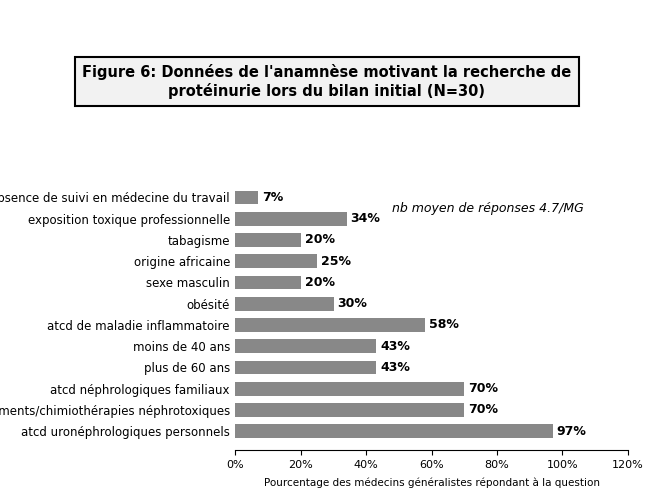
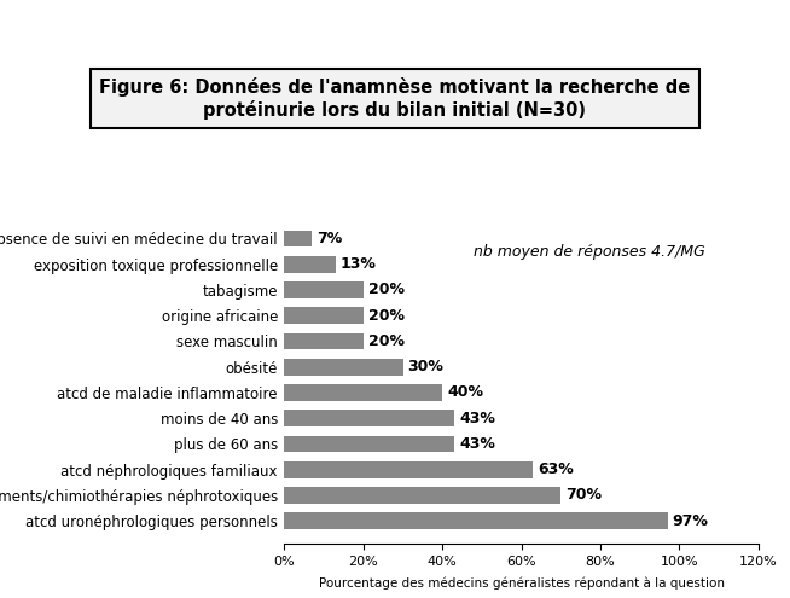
exposition toxique professionnelle: 34% -> 13%
origine africaine: 25% -> 20%
atcd de maladie inflammatoire: 58% -> 40%
atcd néphrologiques familiaux: 70% -> 63%
